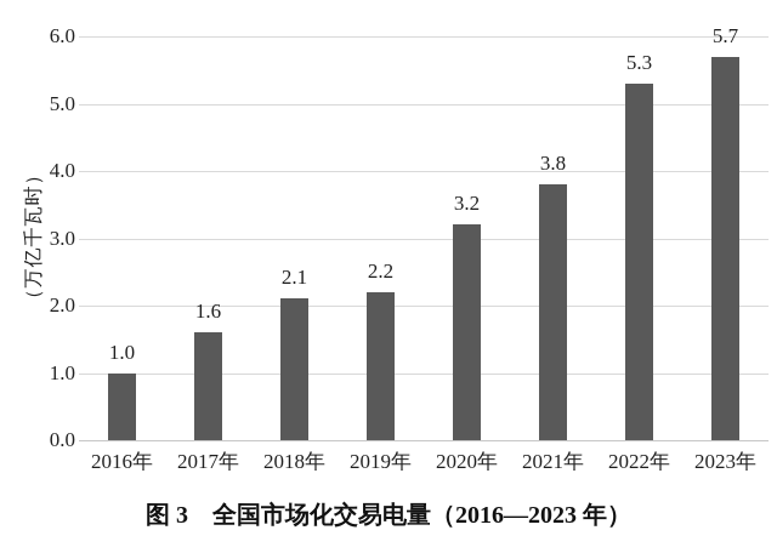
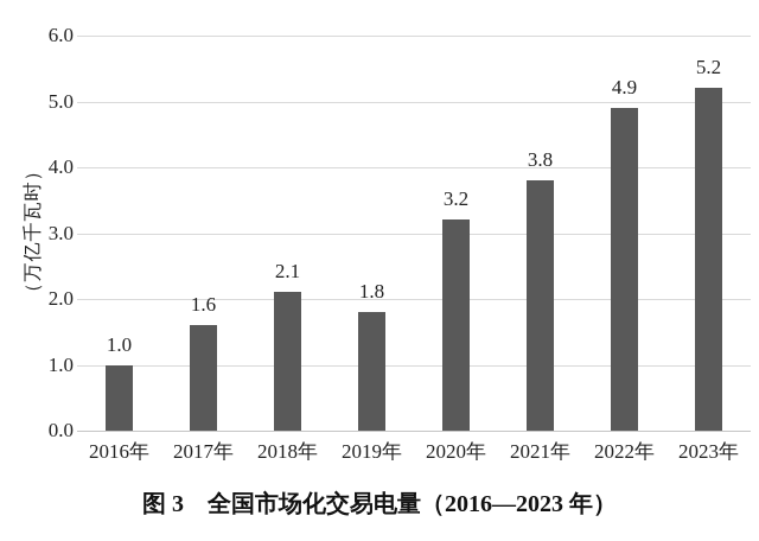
2019年: 2.2 -> 1.8
2022年: 5.3 -> 4.9
2023年: 5.7 -> 5.2
